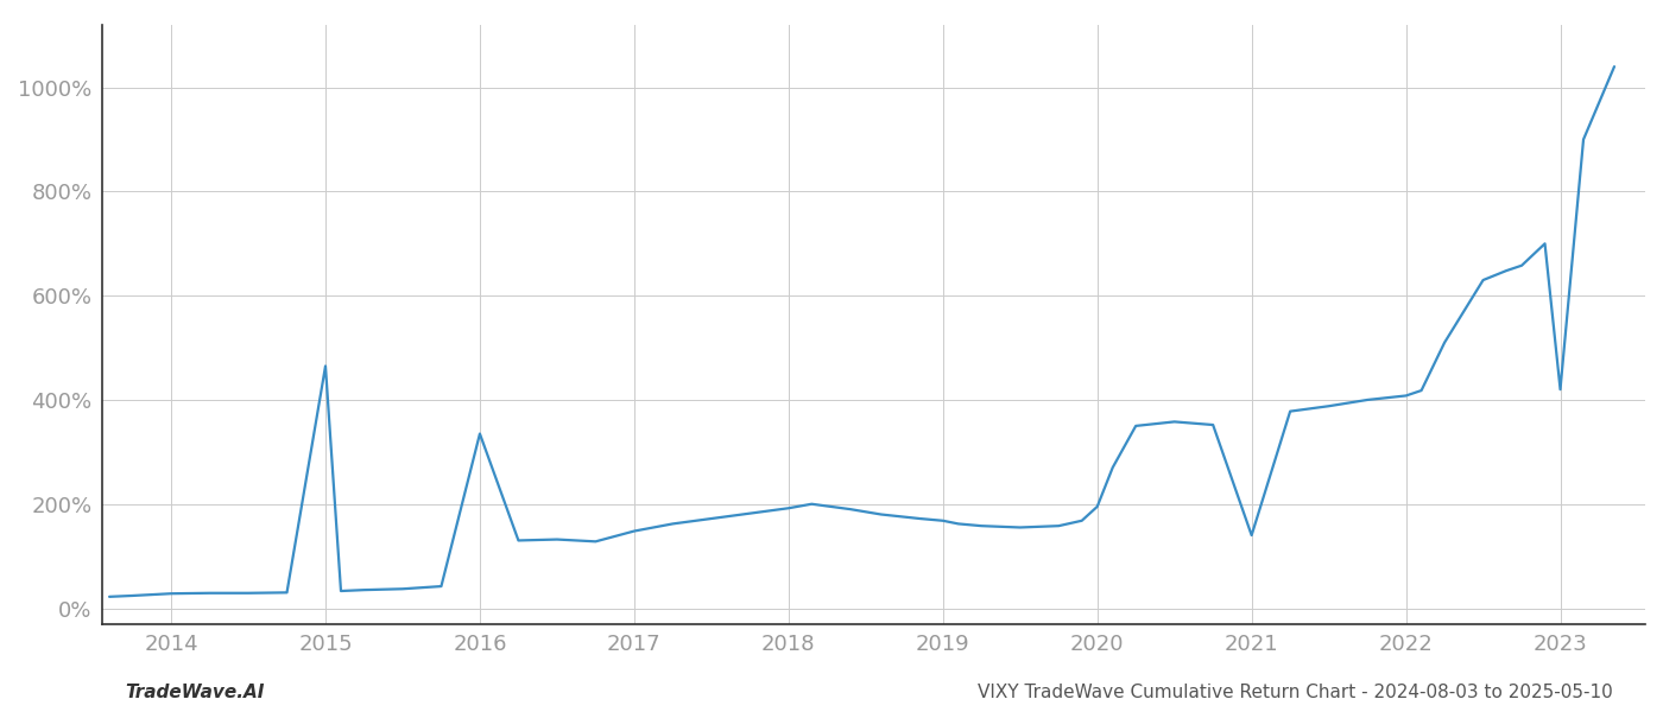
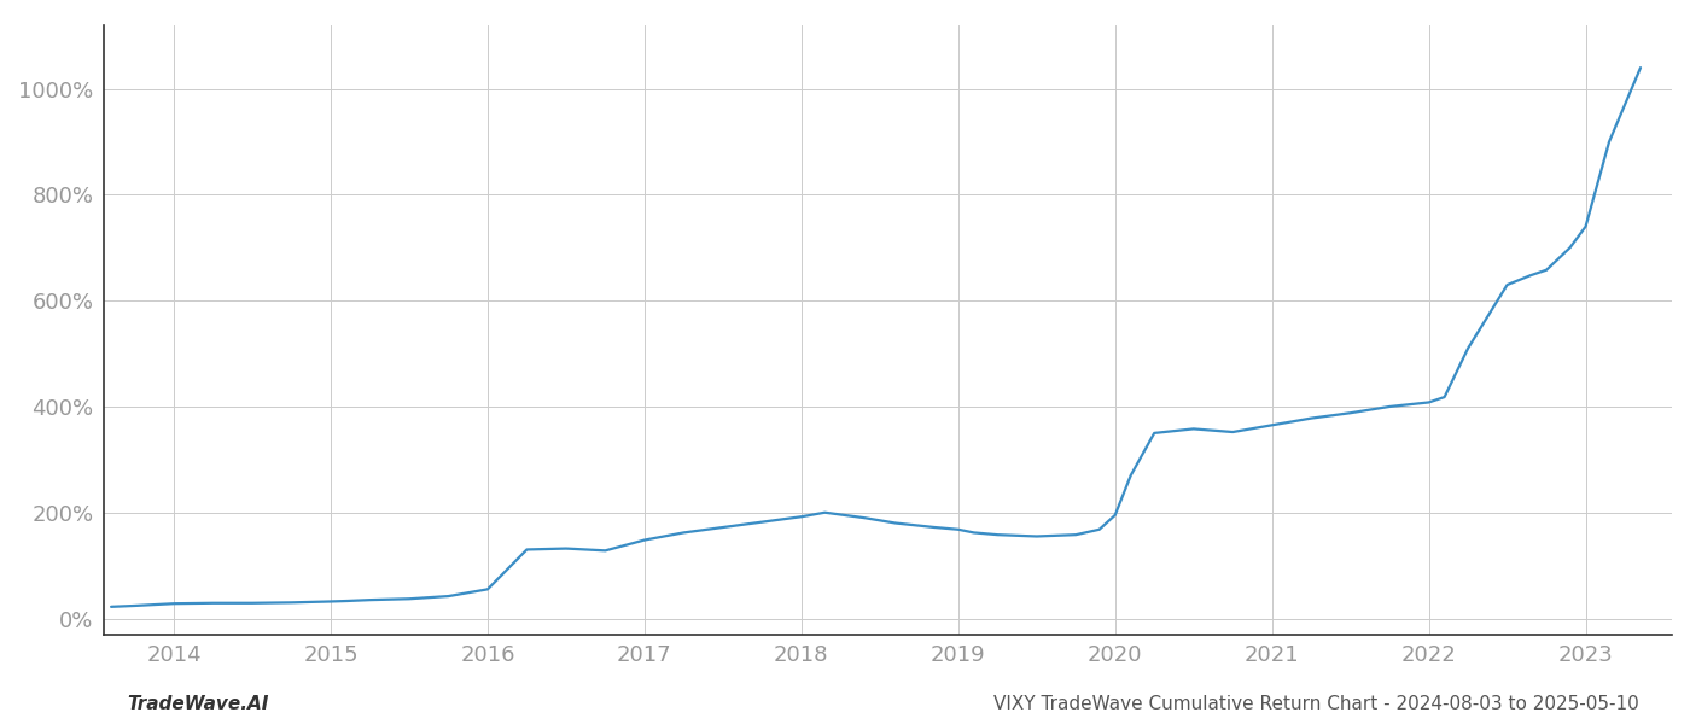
2015: 465% -> 32%
2016: 335% -> 55%
2021: 140% -> 365%
2023: 420% -> 740%
